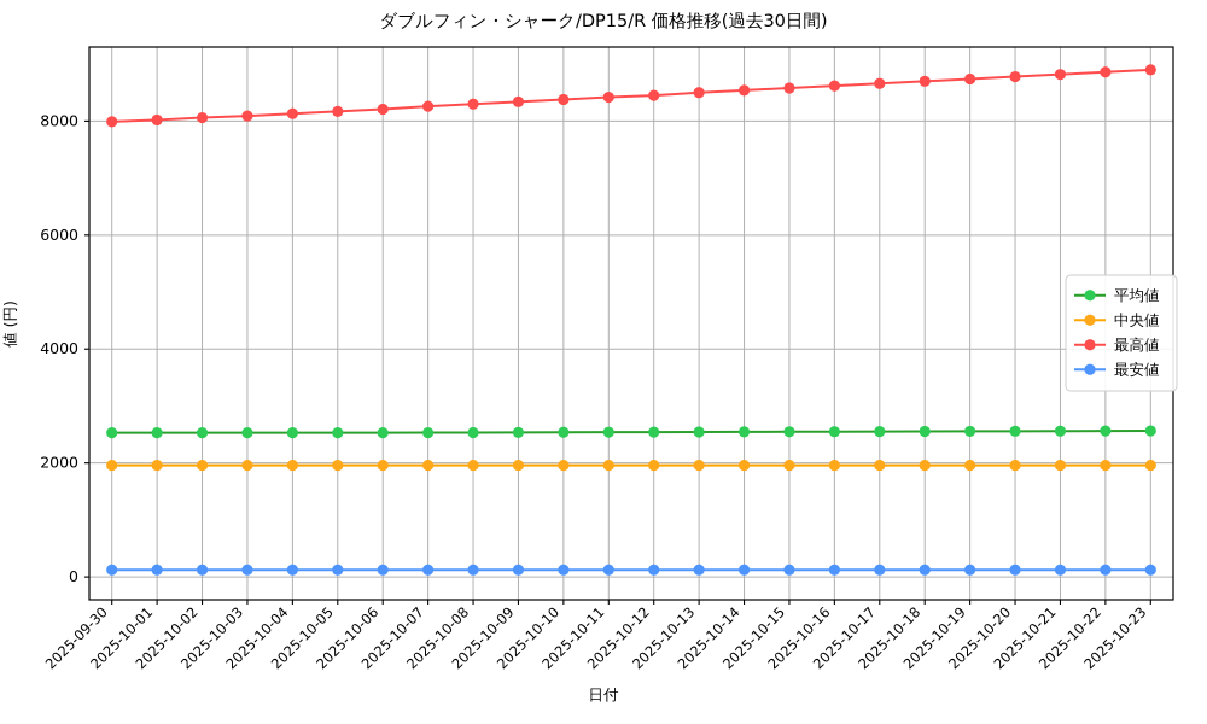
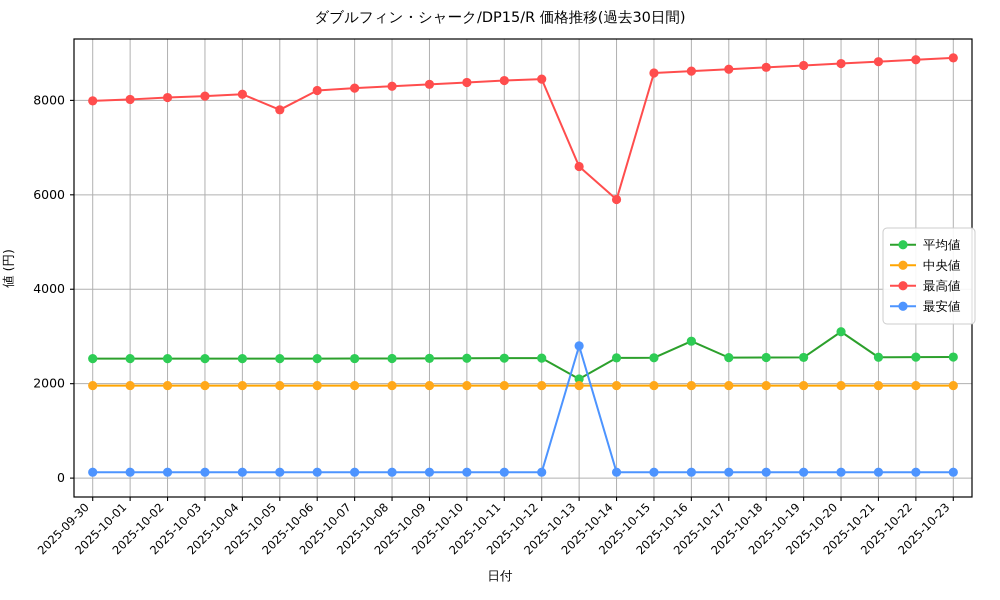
最高値/2025-10-05: 8200 -> 7800
平均値/2025-10-13: 2500 -> 2100
最高値/2025-10-13: 8500 -> 6600
最安値/2025-10-13: 100 -> 2800
最高値/2025-10-14: 8500 -> 5900
平均値/2025-10-16: 2600 -> 2900
平均値/2025-10-20: 2600 -> 3100
